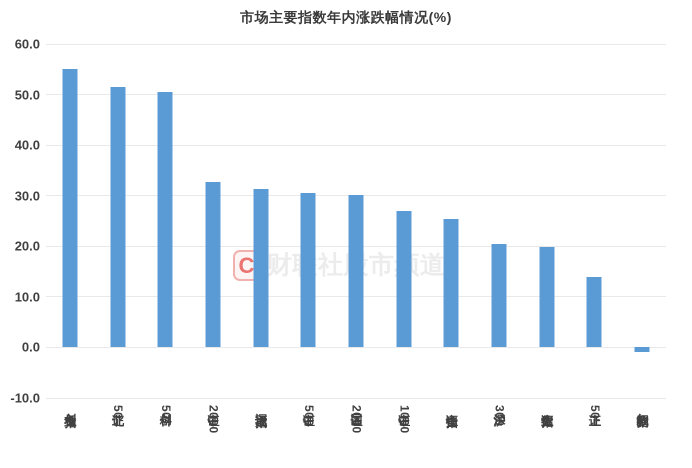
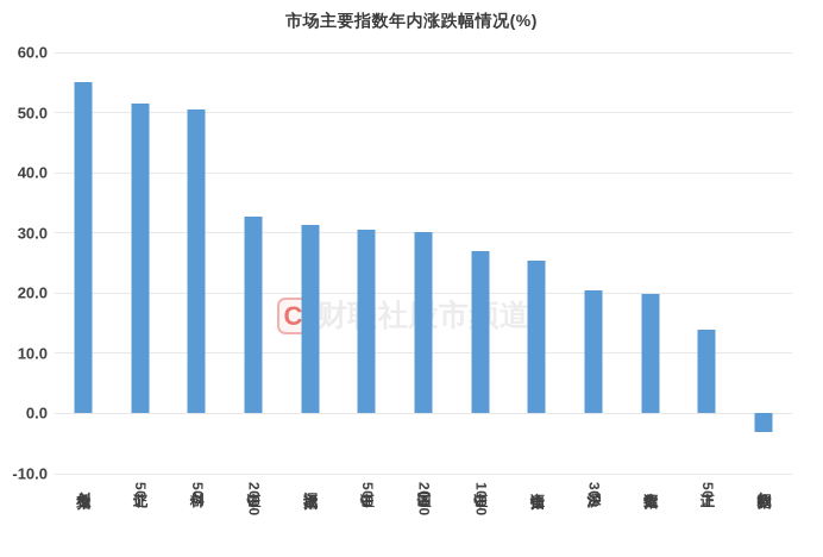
红利指数: -1 -> -3
